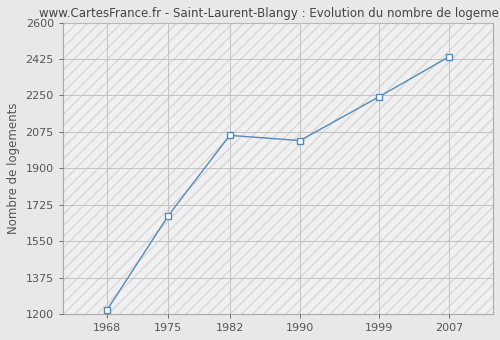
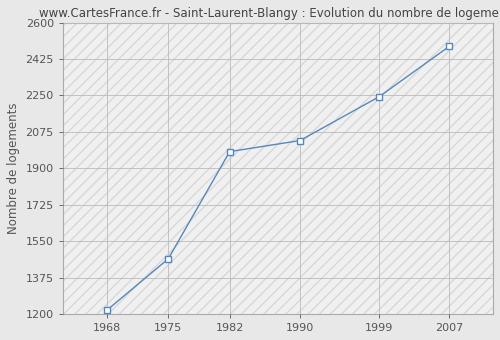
1975: 1672 -> 1465
1982: 2058 -> 1980
2007: 2436 -> 2485
